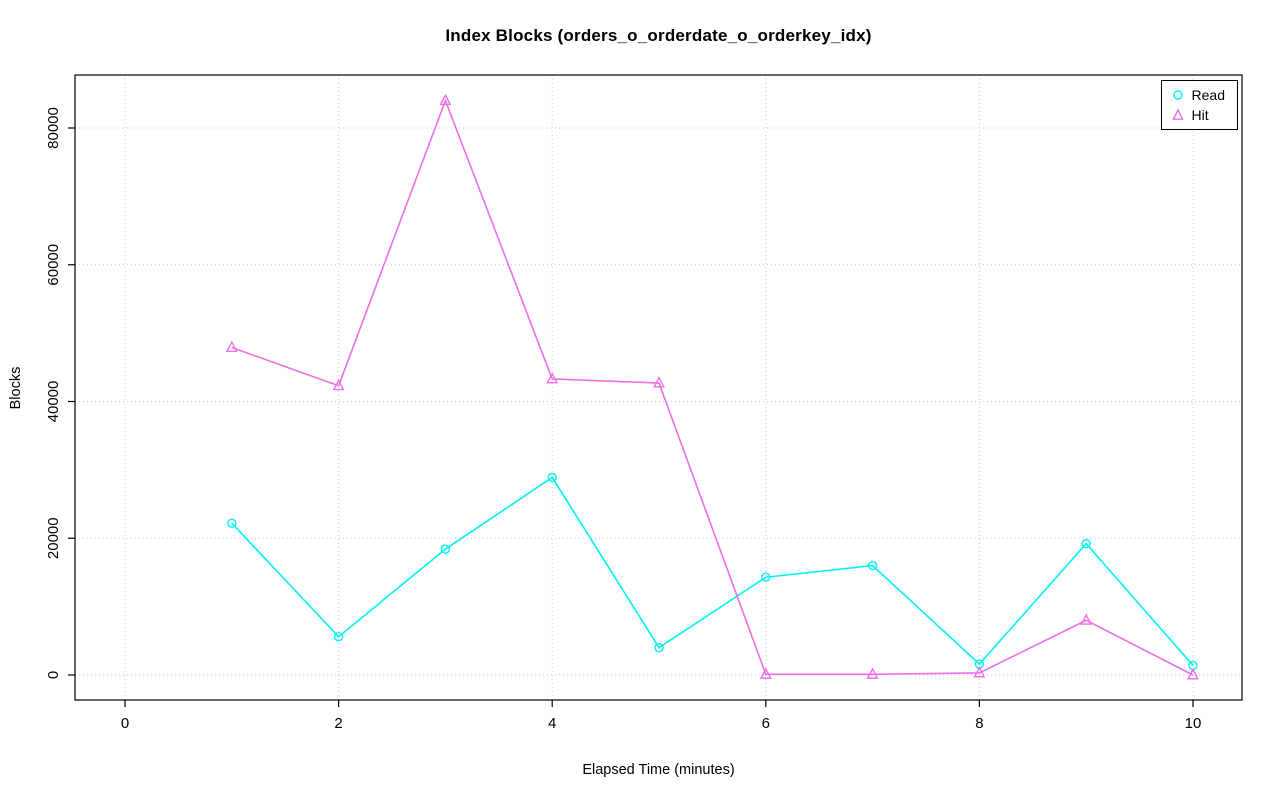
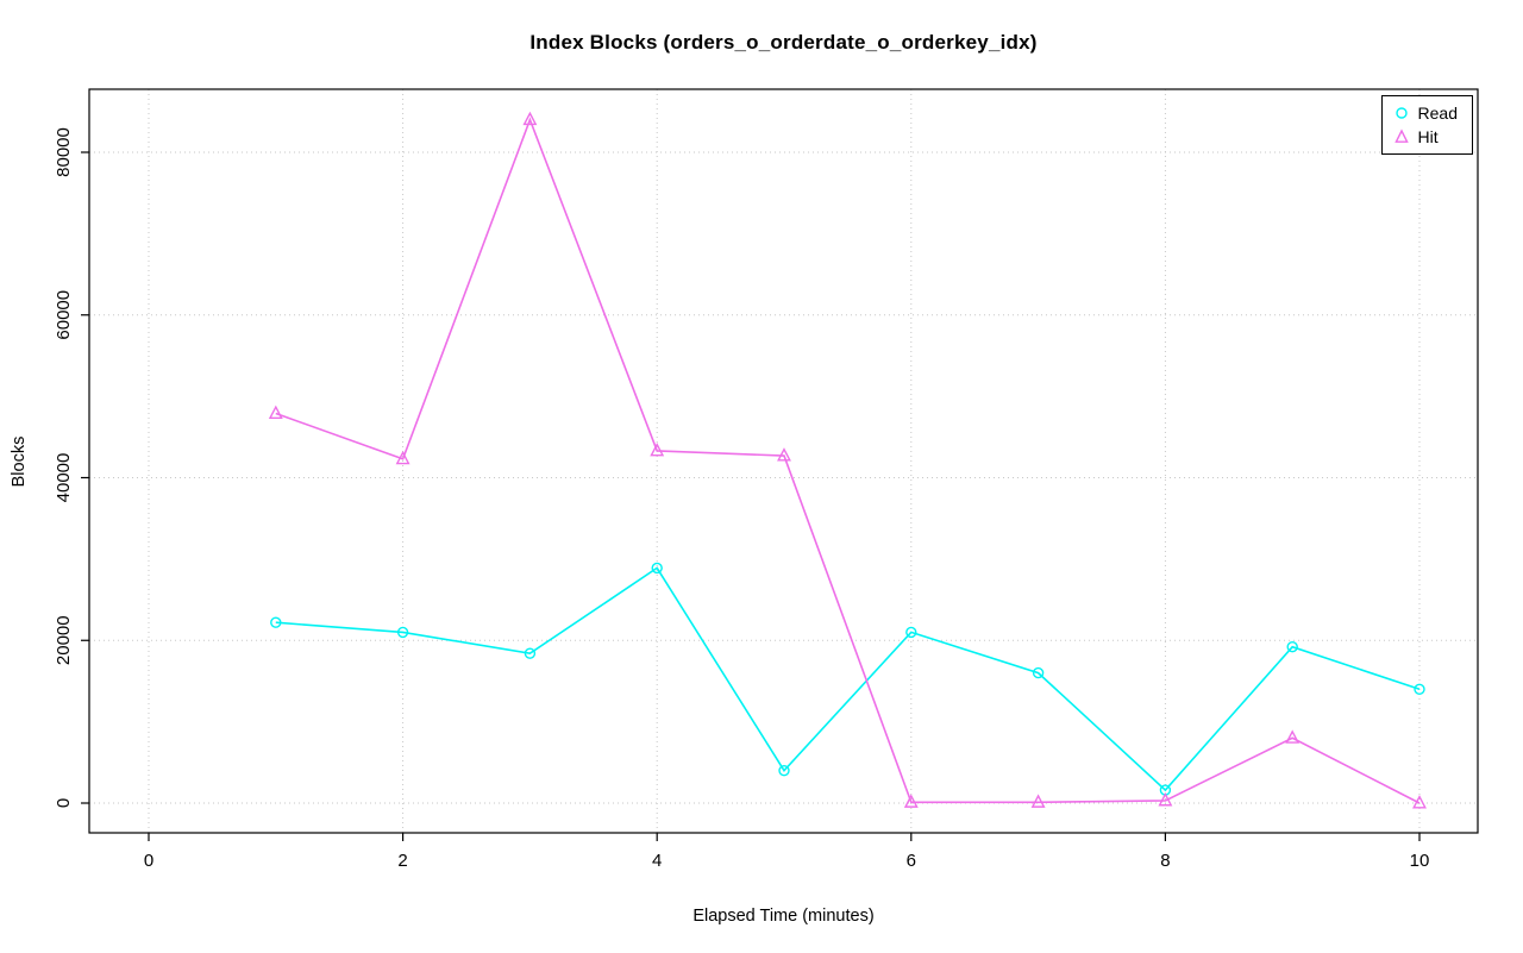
Read/2: 6000 -> 21000
Read/6: 14000 -> 21000
Read/10: 1000 -> 14000
